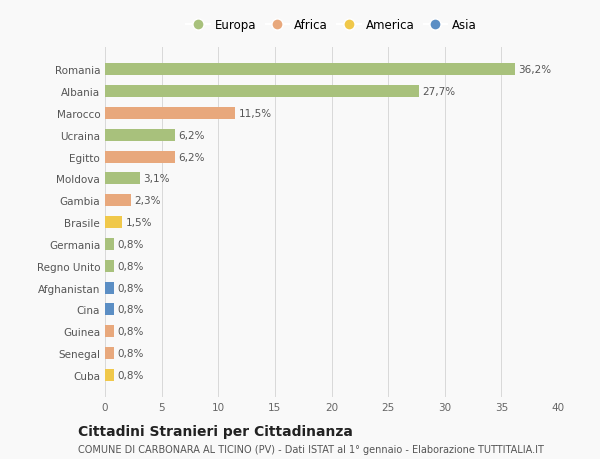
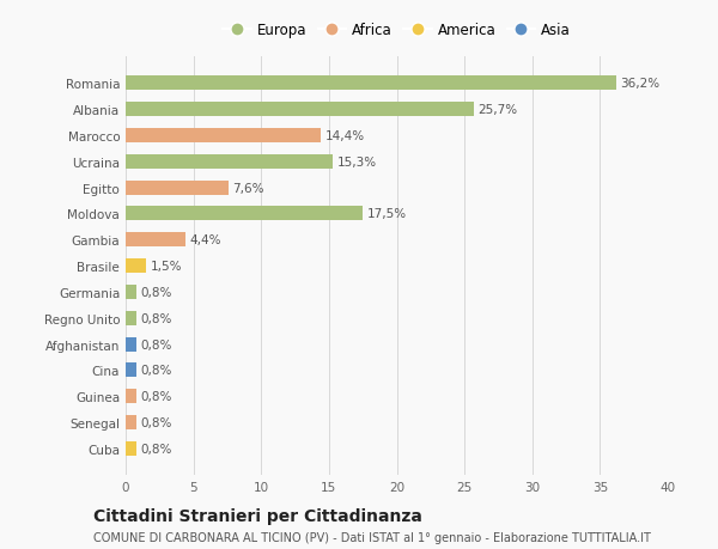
Albania: 27,7% -> 25,7%
Marocco: 11,5% -> 14,4%
Ucraina: 6,2% -> 15,3%
Egitto: 6,2% -> 7,6%
Moldova: 3,1% -> 17,5%
Gambia: 2,3% -> 4,4%
